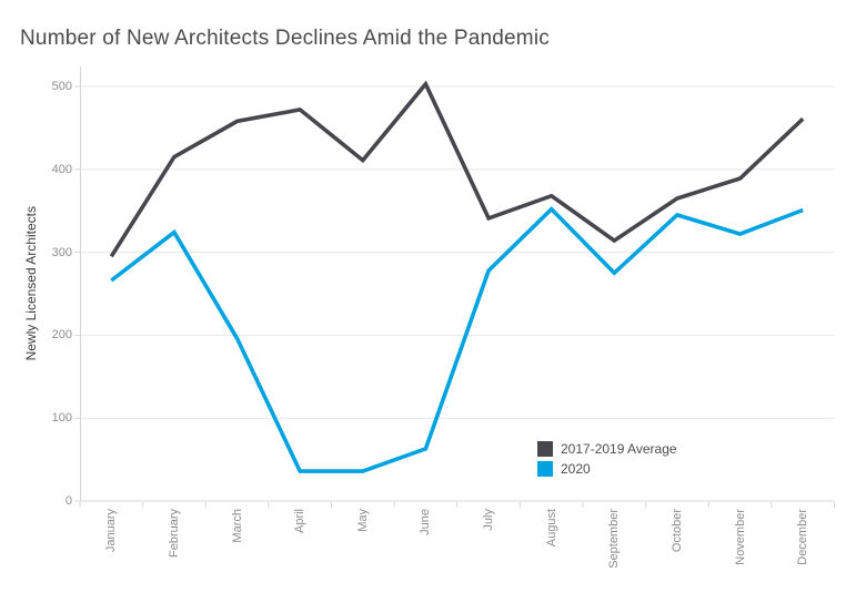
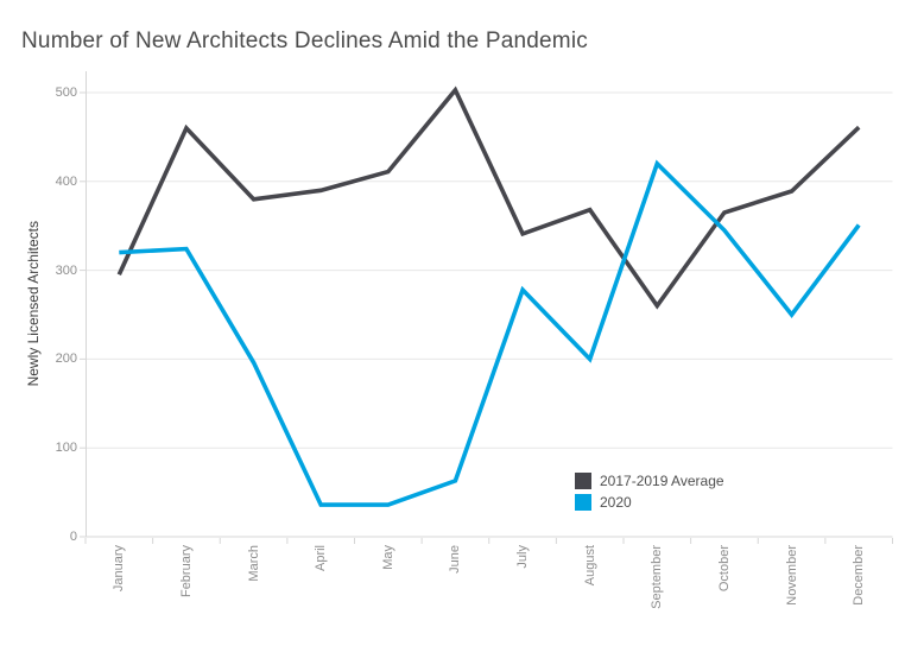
2020/January: 270 -> 320
2017-2019 Average/February: 420 -> 460
2017-2019 Average/March: 460 -> 380
2017-2019 Average/April: 470 -> 390
2020/August: 350 -> 200
2017-2019 Average/September: 310 -> 260
2020/September: 280 -> 420
2020/November: 320 -> 250
